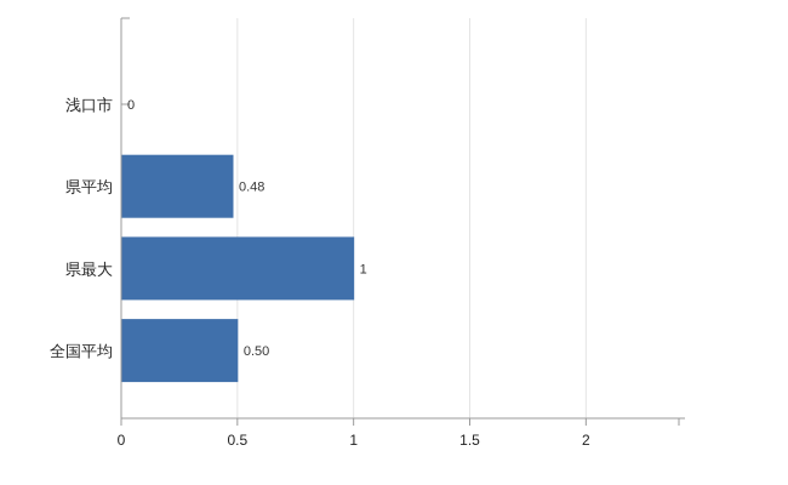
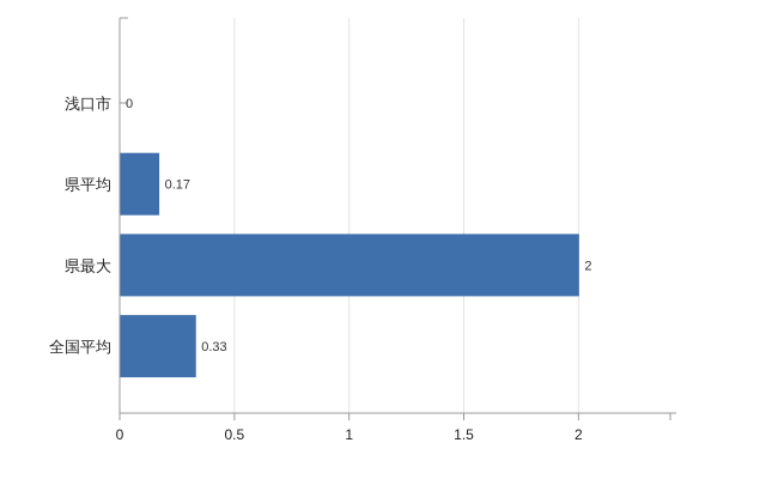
県平均: 0.48 -> 0.17
県最大: 1 -> 2
全国平均: 0.50 -> 0.33
